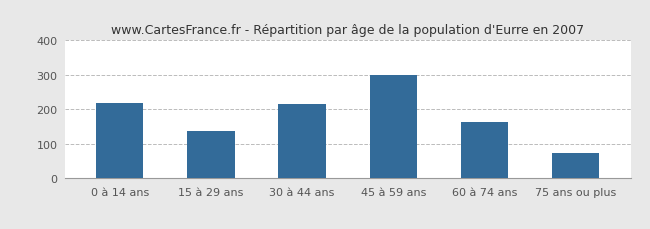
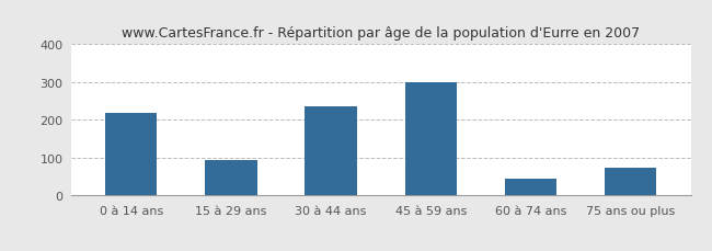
15 à 29 ans: 136 -> 95
30 à 44 ans: 216 -> 235
60 à 74 ans: 163 -> 45
